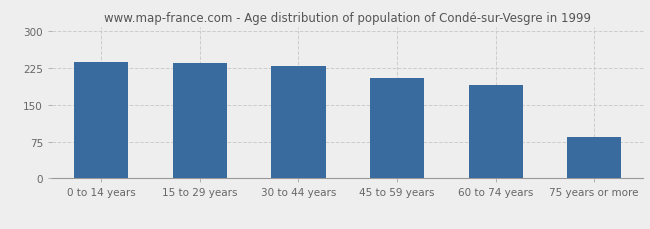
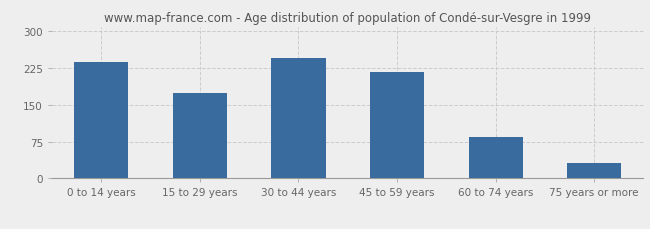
15 to 29 years: 235 -> 175
30 to 44 years: 230 -> 245
45 to 59 years: 205 -> 218
60 to 74 years: 190 -> 85
75 years or more: 85 -> 32
